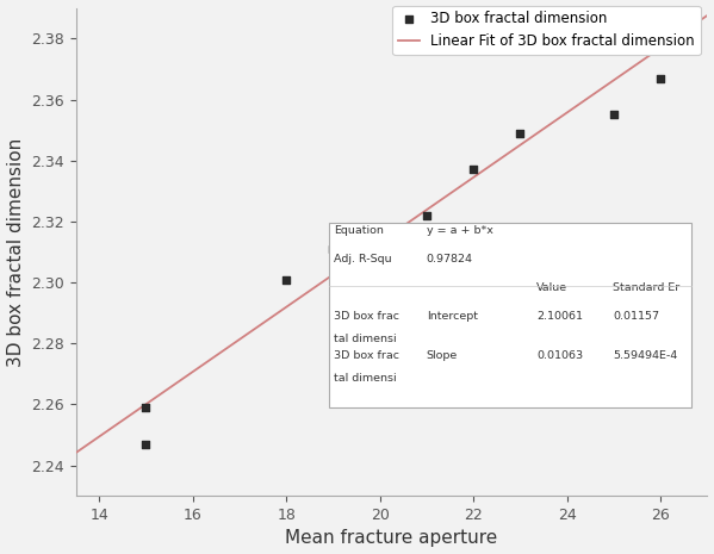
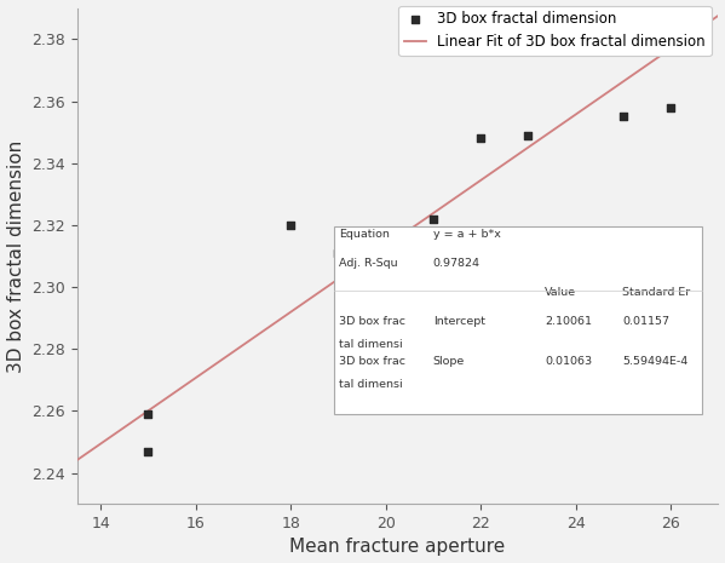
3D box fractal dimension/18: 2.301 -> 2.320
3D box fractal dimension/22: 2.337 -> 2.348
3D box fractal dimension/26: 2.367 -> 2.358
